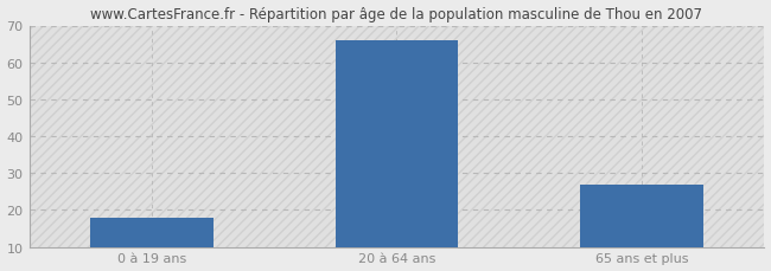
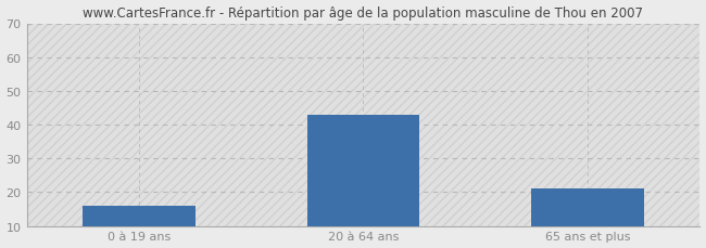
0 à 19 ans: 18 -> 16
20 à 64 ans: 66 -> 43
65 ans et plus: 27 -> 21
